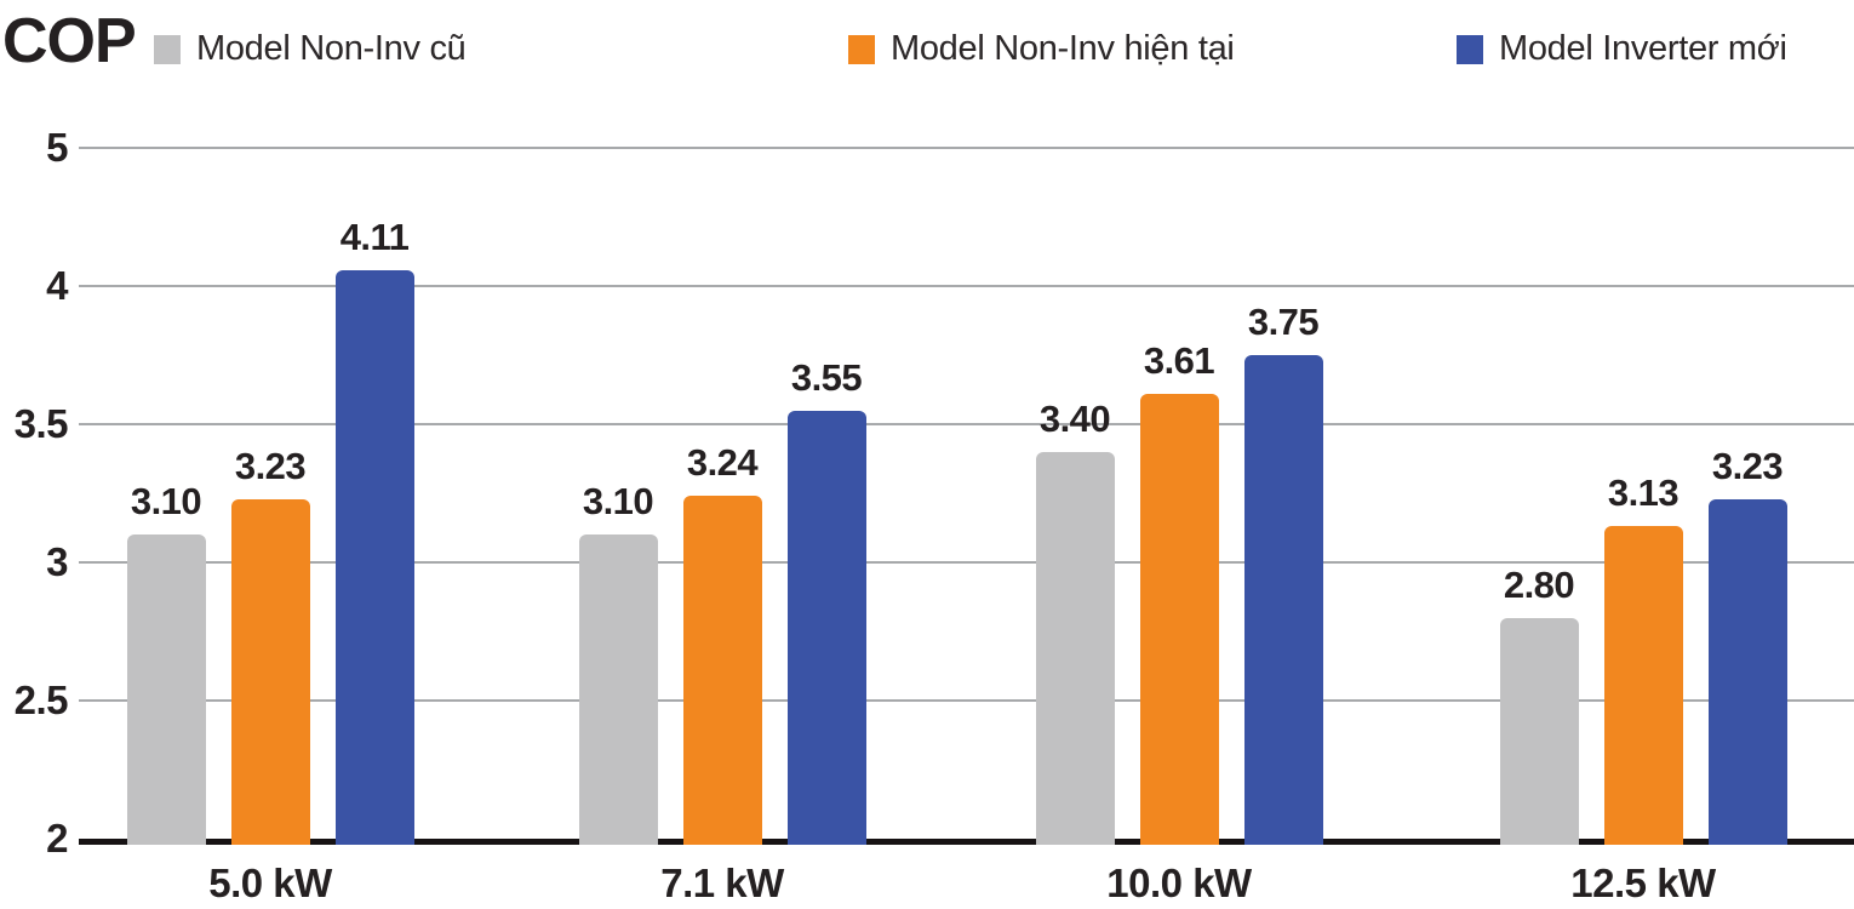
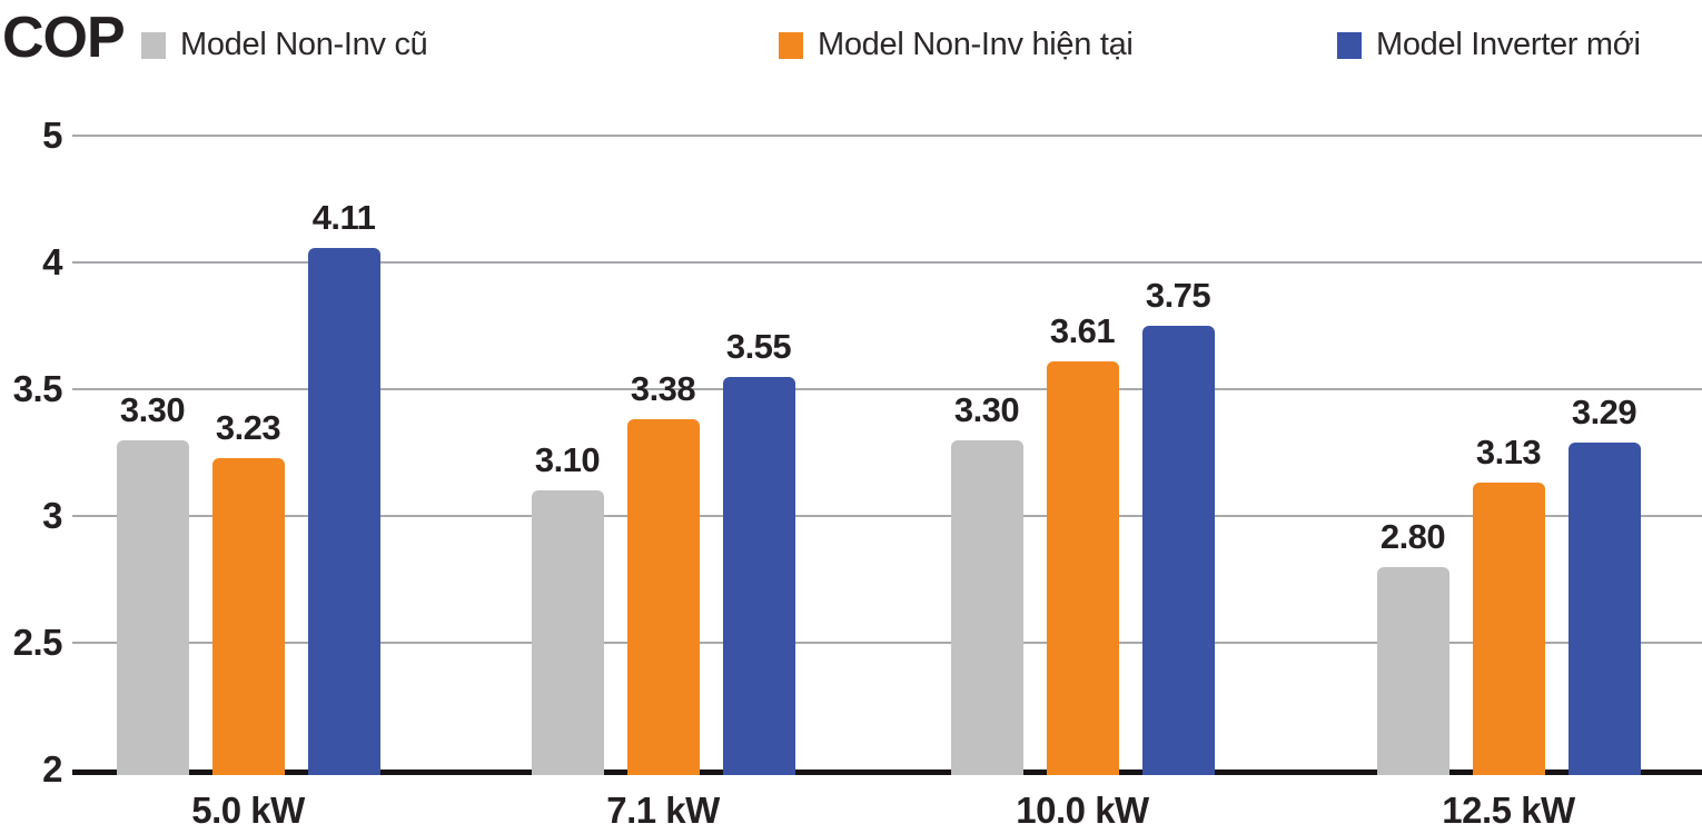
Model Non-Inv cũ/5.0 kW: 3.10 -> 3.30
Model Non-Inv hiện tại/7.1 kW: 3.24 -> 3.38
Model Non-Inv cũ/10.0 kW: 3.40 -> 3.30
Model Inverter mới/12.5 kW: 3.23 -> 3.29
